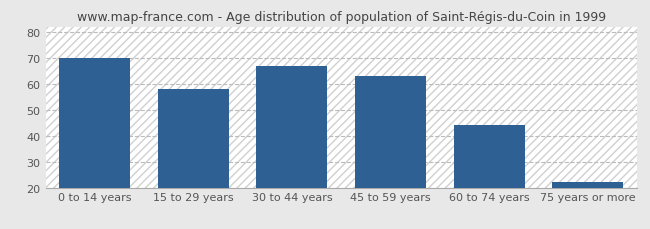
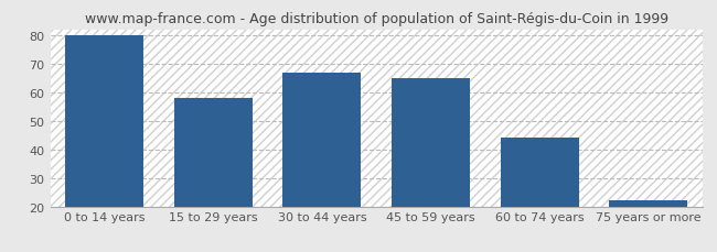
0 to 14 years: 70 -> 80
45 to 59 years: 63 -> 65
